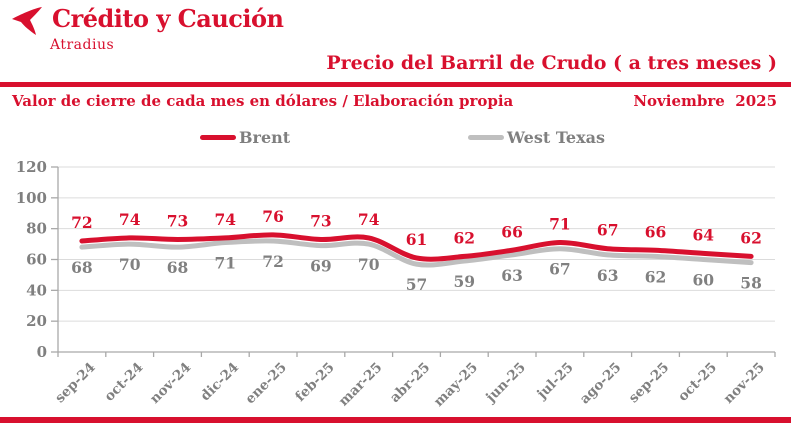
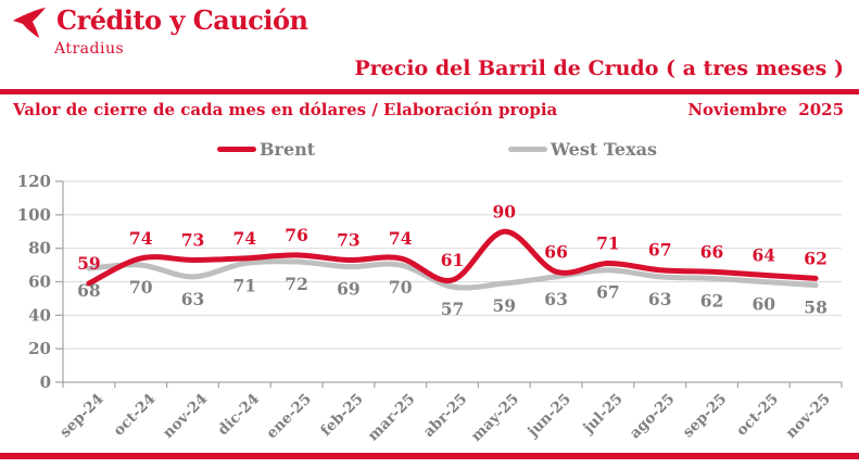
Brent/sep-24: 72 -> 59
West Texas/nov-24: 68 -> 63
Brent/may-25: 62 -> 90
